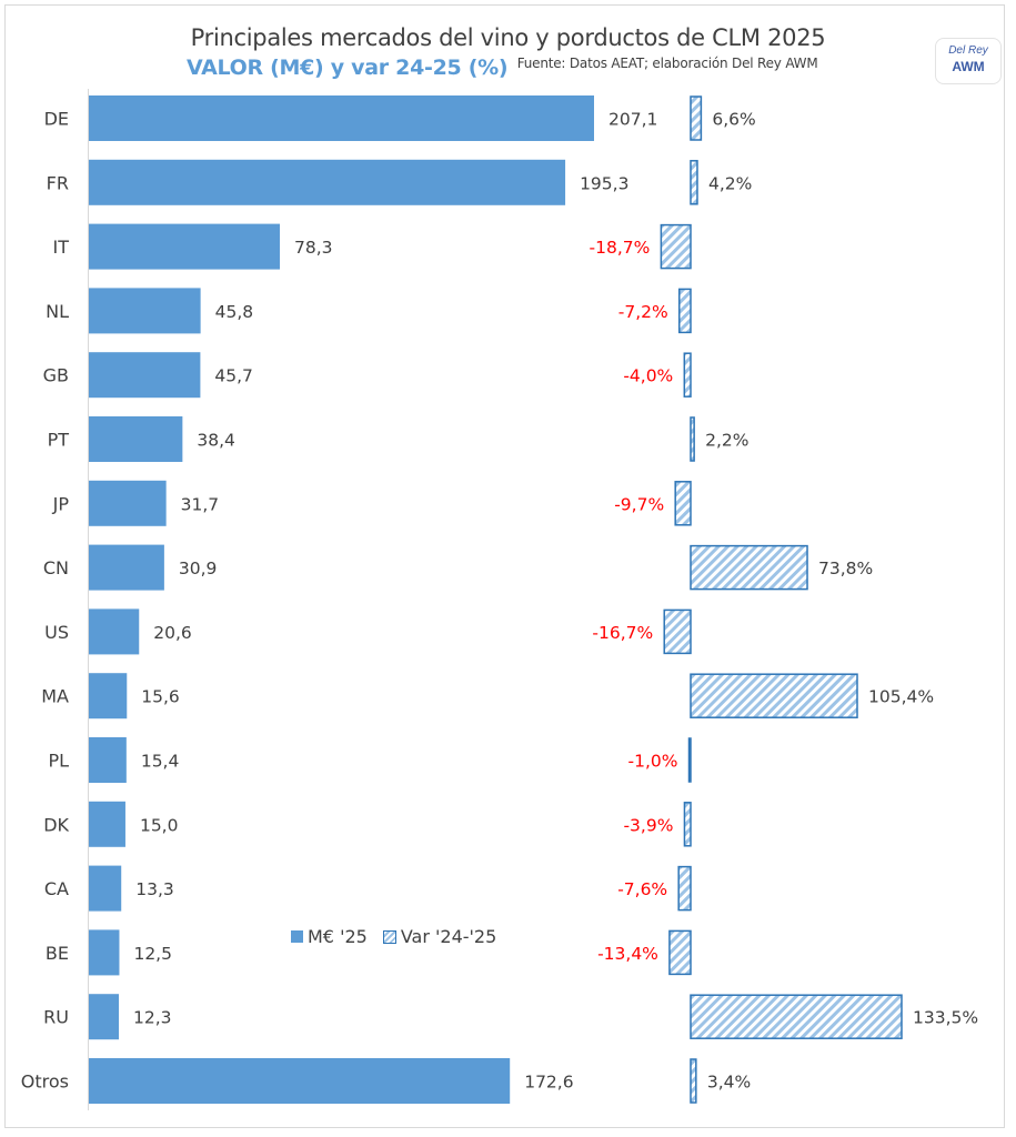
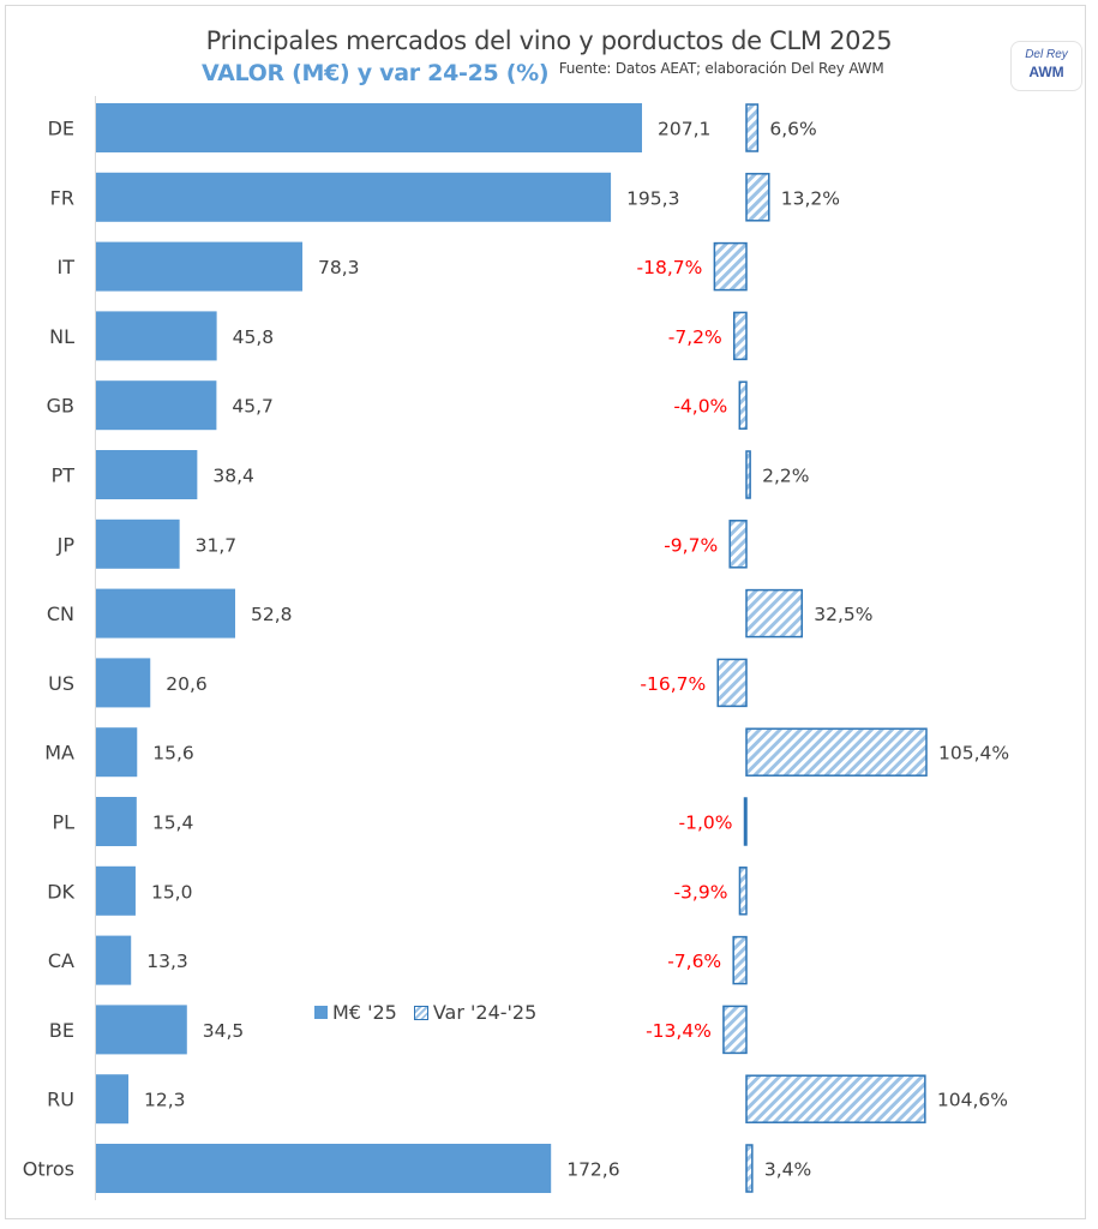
Var '24-'25/FR: 4,2% -> 13,2%
M€ '25/CN: 30,9 -> 52,8
Var '24-'25/CN: 73,8% -> 32,5%
M€ '25/BE: 12,5 -> 34,5
Var '24-'25/RU: 133,5% -> 104,6%
